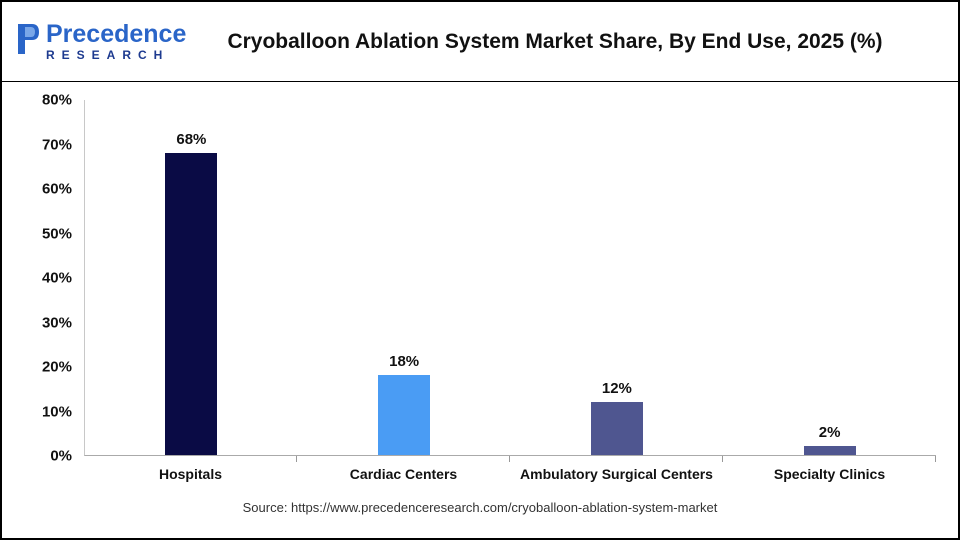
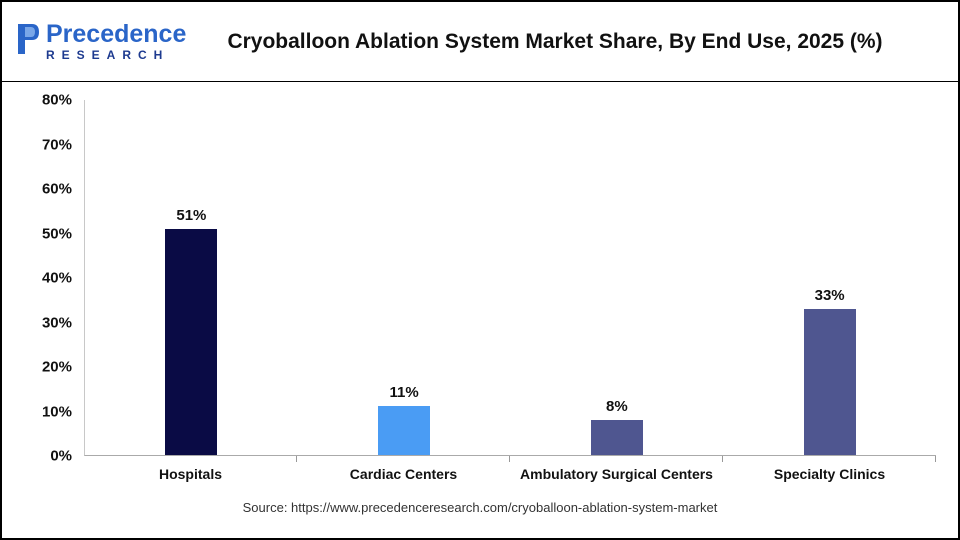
Hospitals: 68% -> 51%
Cardiac Centers: 18% -> 11%
Ambulatory Surgical Centers: 12% -> 8%
Specialty Clinics: 2% -> 33%
